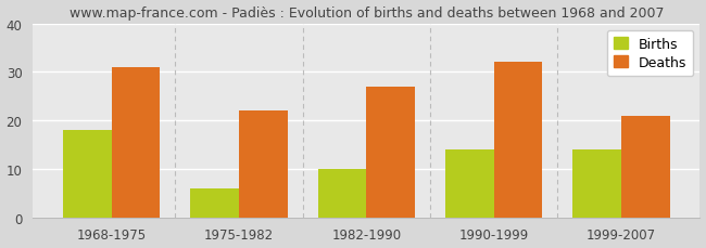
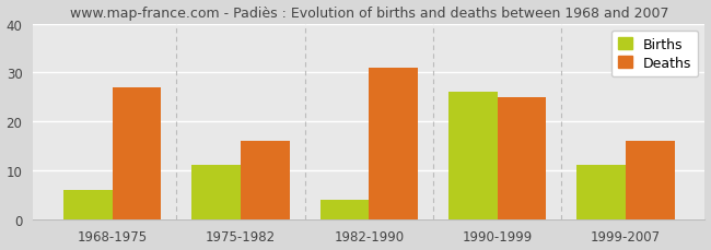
Births/1968-1975: 18 -> 6
Deaths/1968-1975: 31 -> 27
Births/1975-1982: 6 -> 11
Deaths/1975-1982: 22 -> 16
Births/1982-1990: 10 -> 4
Deaths/1982-1990: 27 -> 31
Births/1990-1999: 14 -> 26
Deaths/1990-1999: 32 -> 25
Births/1999-2007: 14 -> 11
Deaths/1999-2007: 21 -> 16
